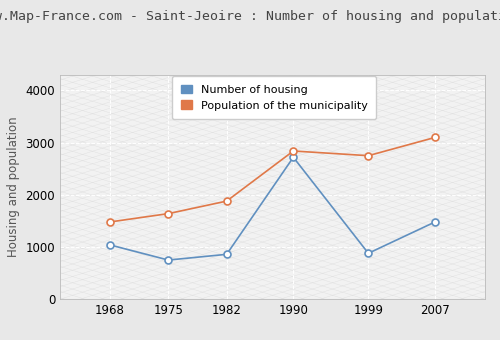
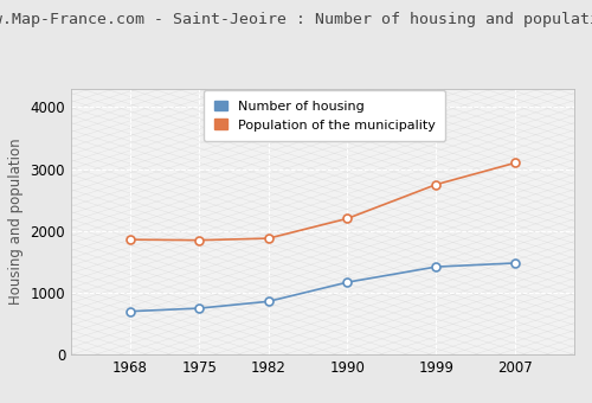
Number of housing/1968: 1040 -> 700
Population of the municipality/1968: 1480 -> 1860
Population of the municipality/1975: 1640 -> 1850
Number of housing/1990: 2720 -> 1170
Population of the municipality/1990: 2840 -> 2200
Number of housing/1999: 880 -> 1420
